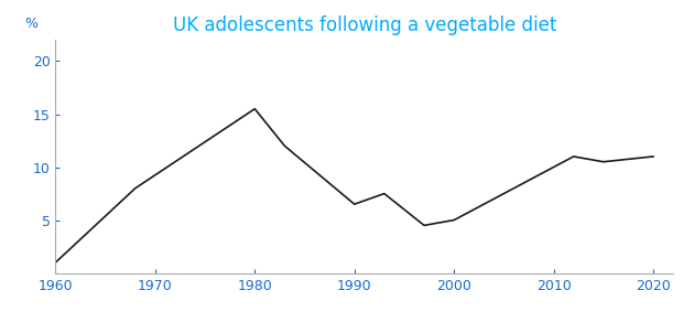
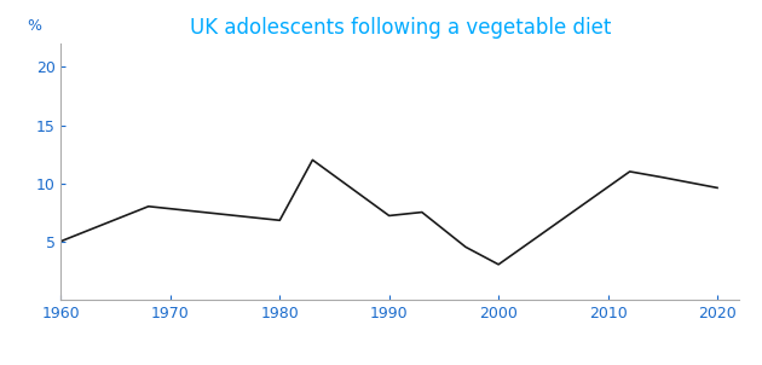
1960: 1.0 -> 5.0
1980: 15.5 -> 6.8
1990: 6.5 -> 7.2
2000: 5.0 -> 3.0
2020: 11.0 -> 9.6
